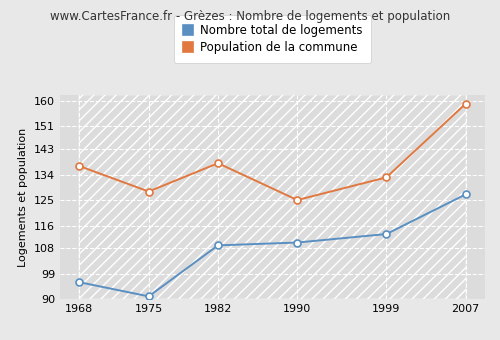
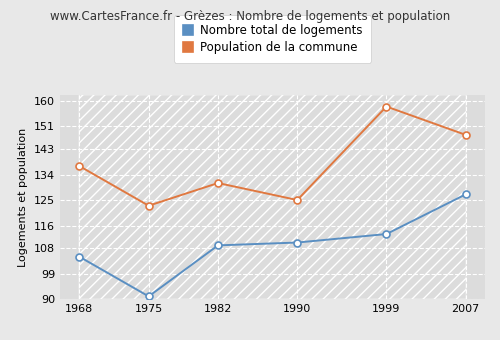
Nombre total de logements/1968: 96 -> 105
Population de la commune/1975: 128 -> 123
Population de la commune/1982: 138 -> 131
Population de la commune/1999: 133 -> 158
Population de la commune/2007: 159 -> 148
